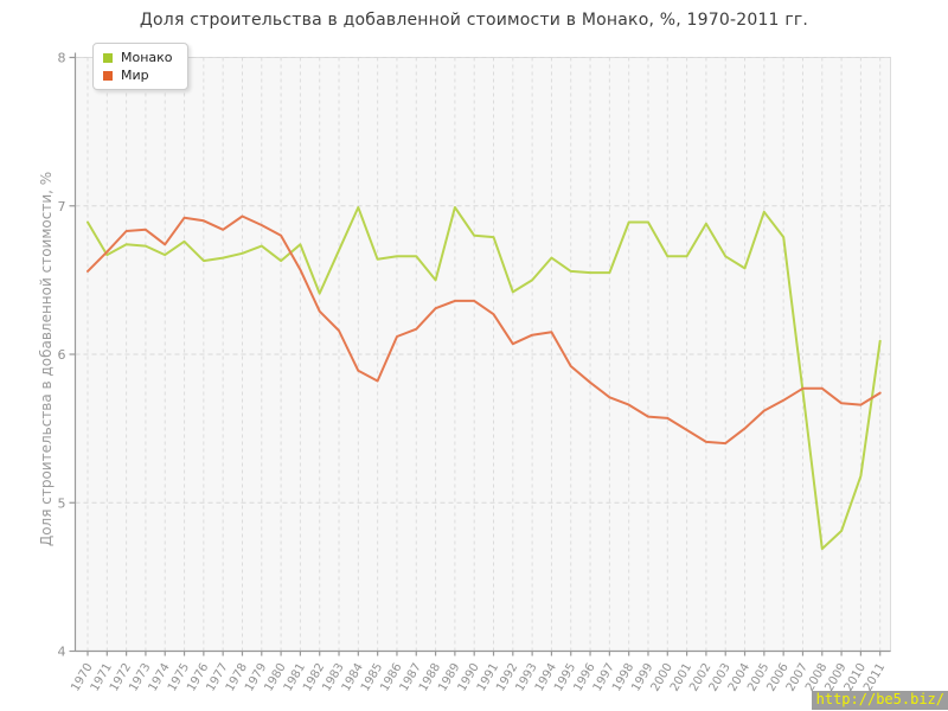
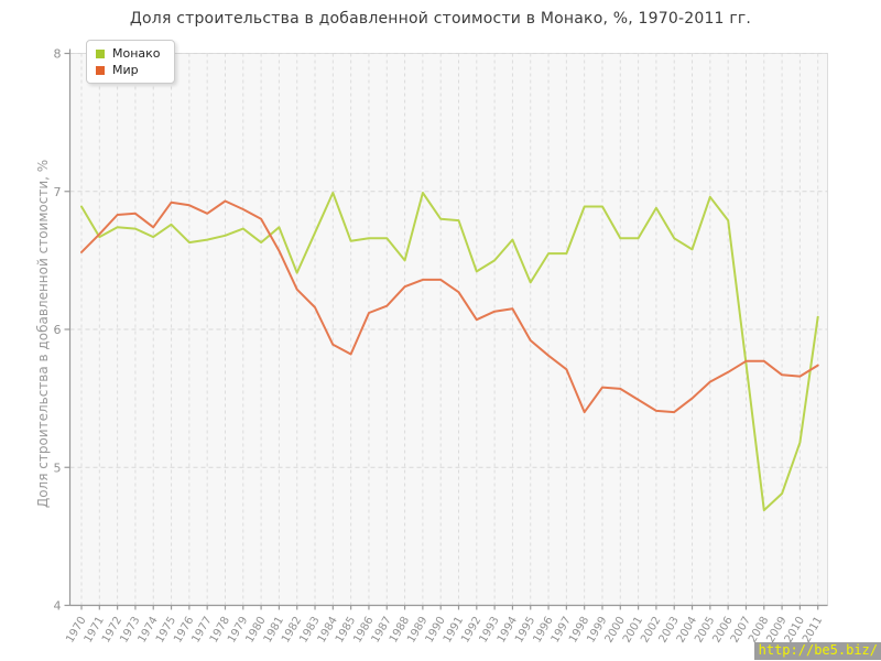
Монако/1995: 6.56 -> 6.34
Мир/1998: 5.66 -> 5.40
